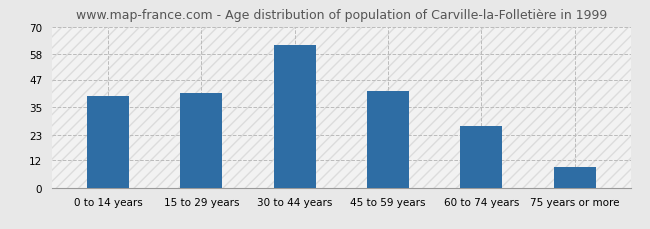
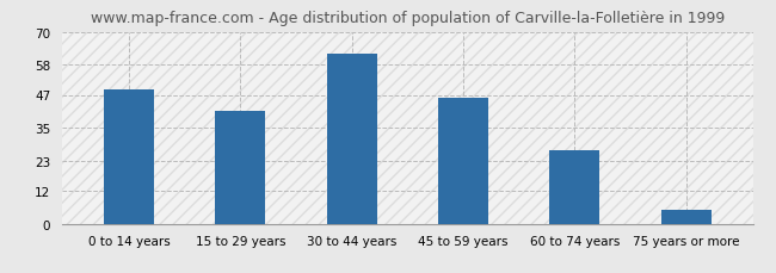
0 to 14 years: 40 -> 49
45 to 59 years: 42 -> 46
75 years or more: 9 -> 5
